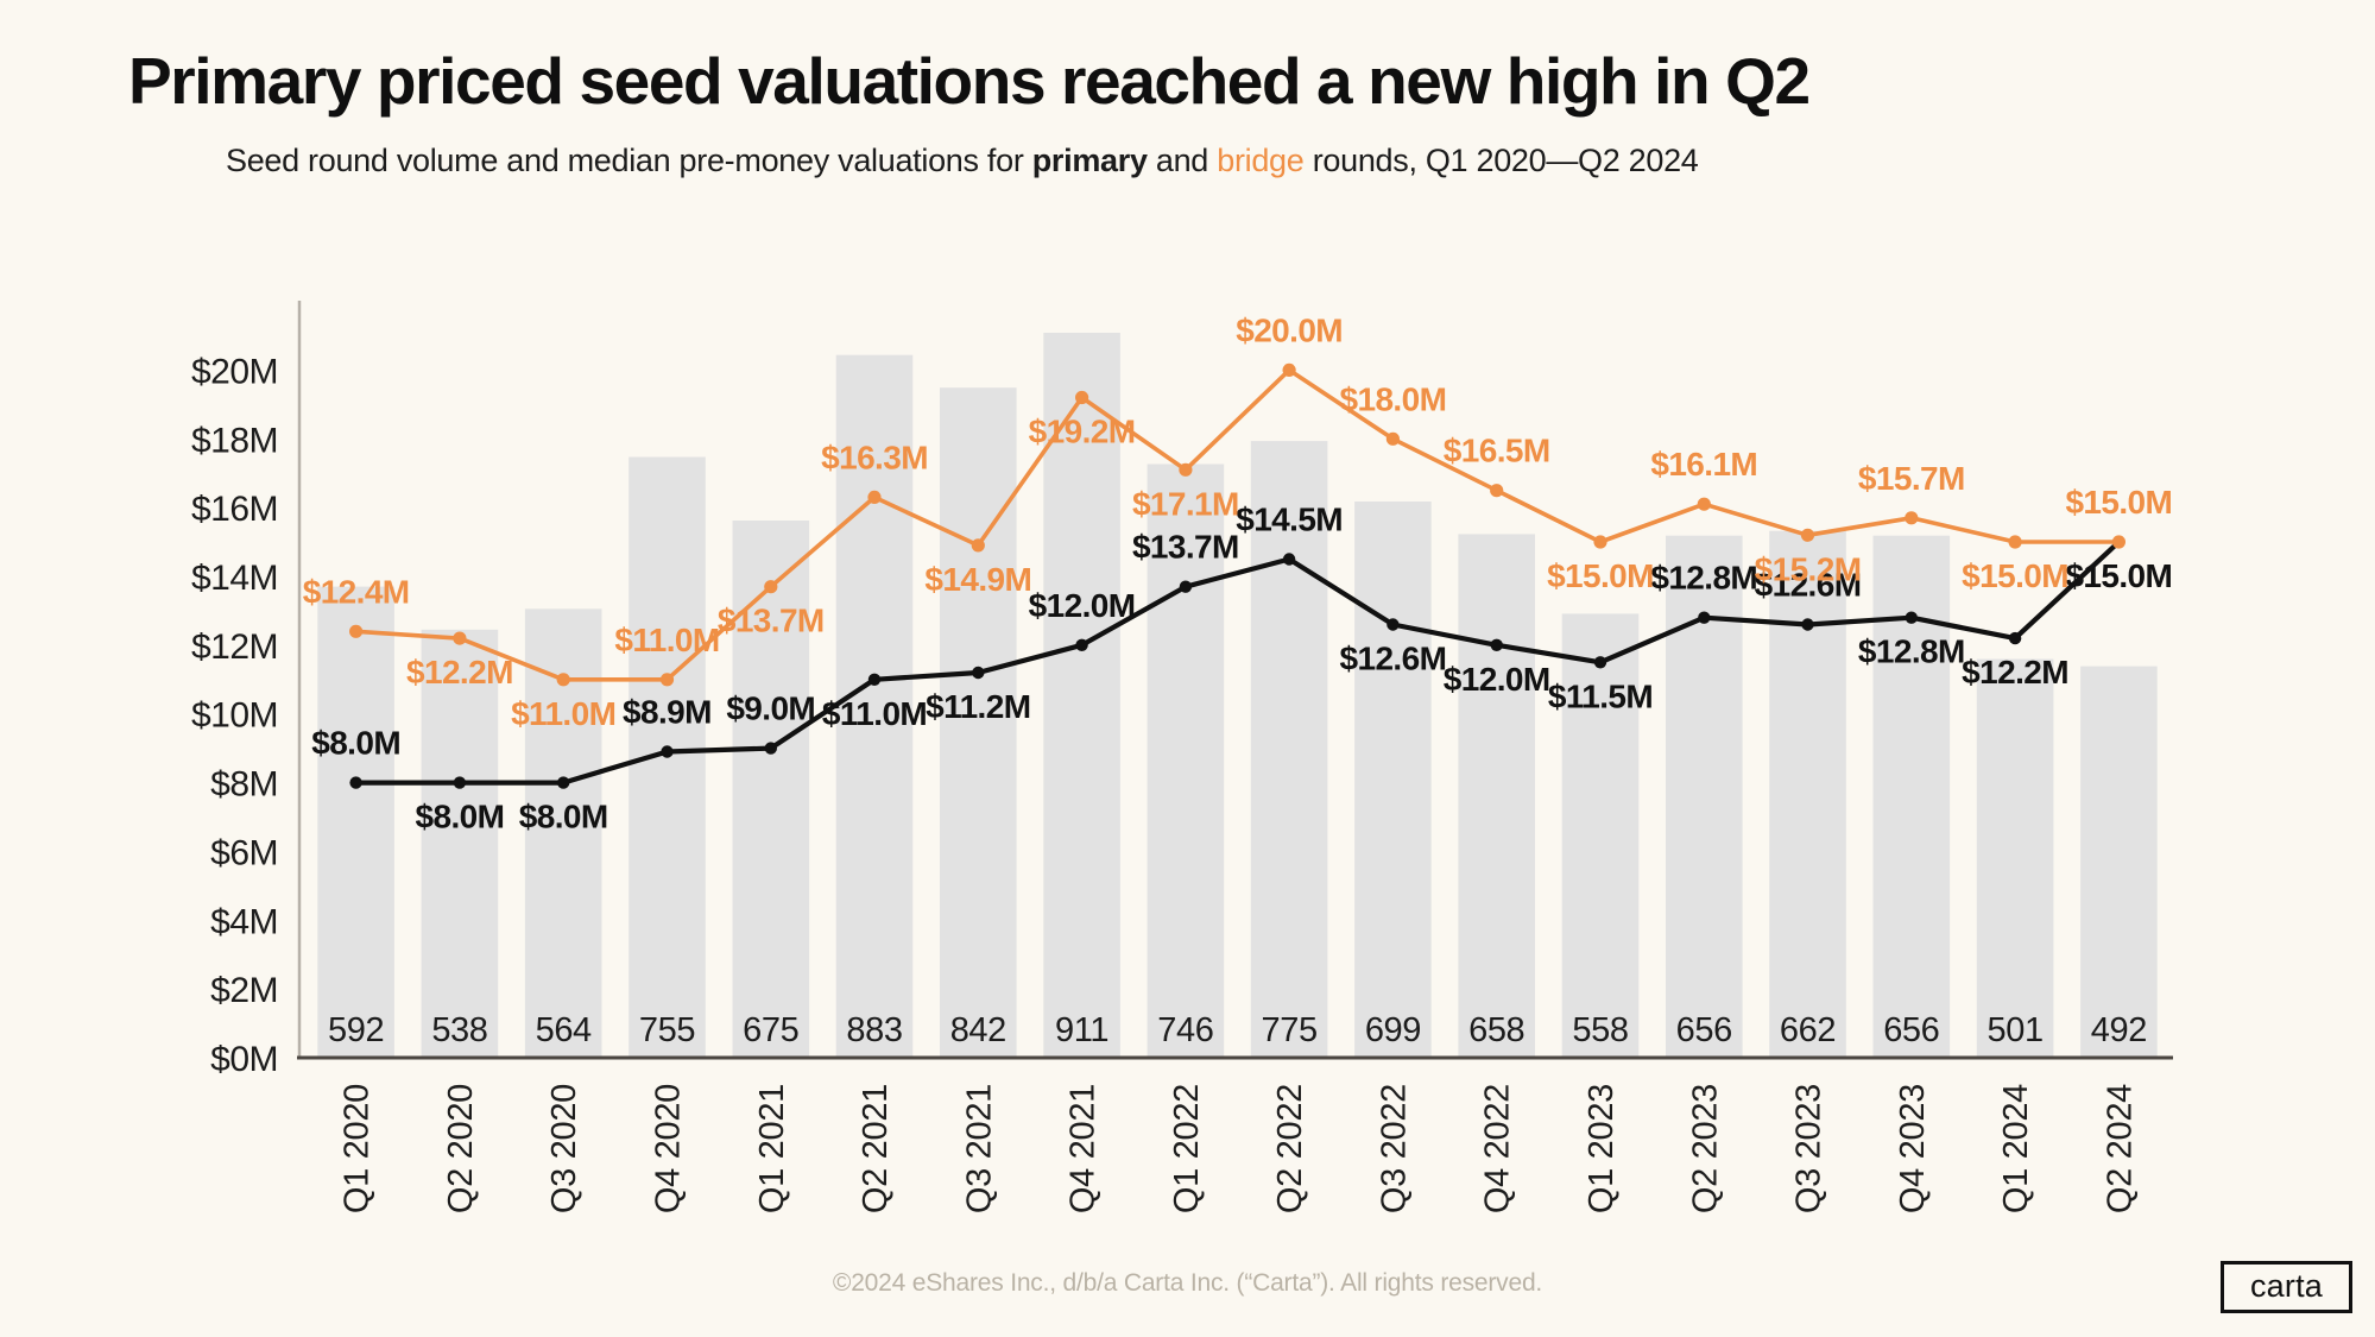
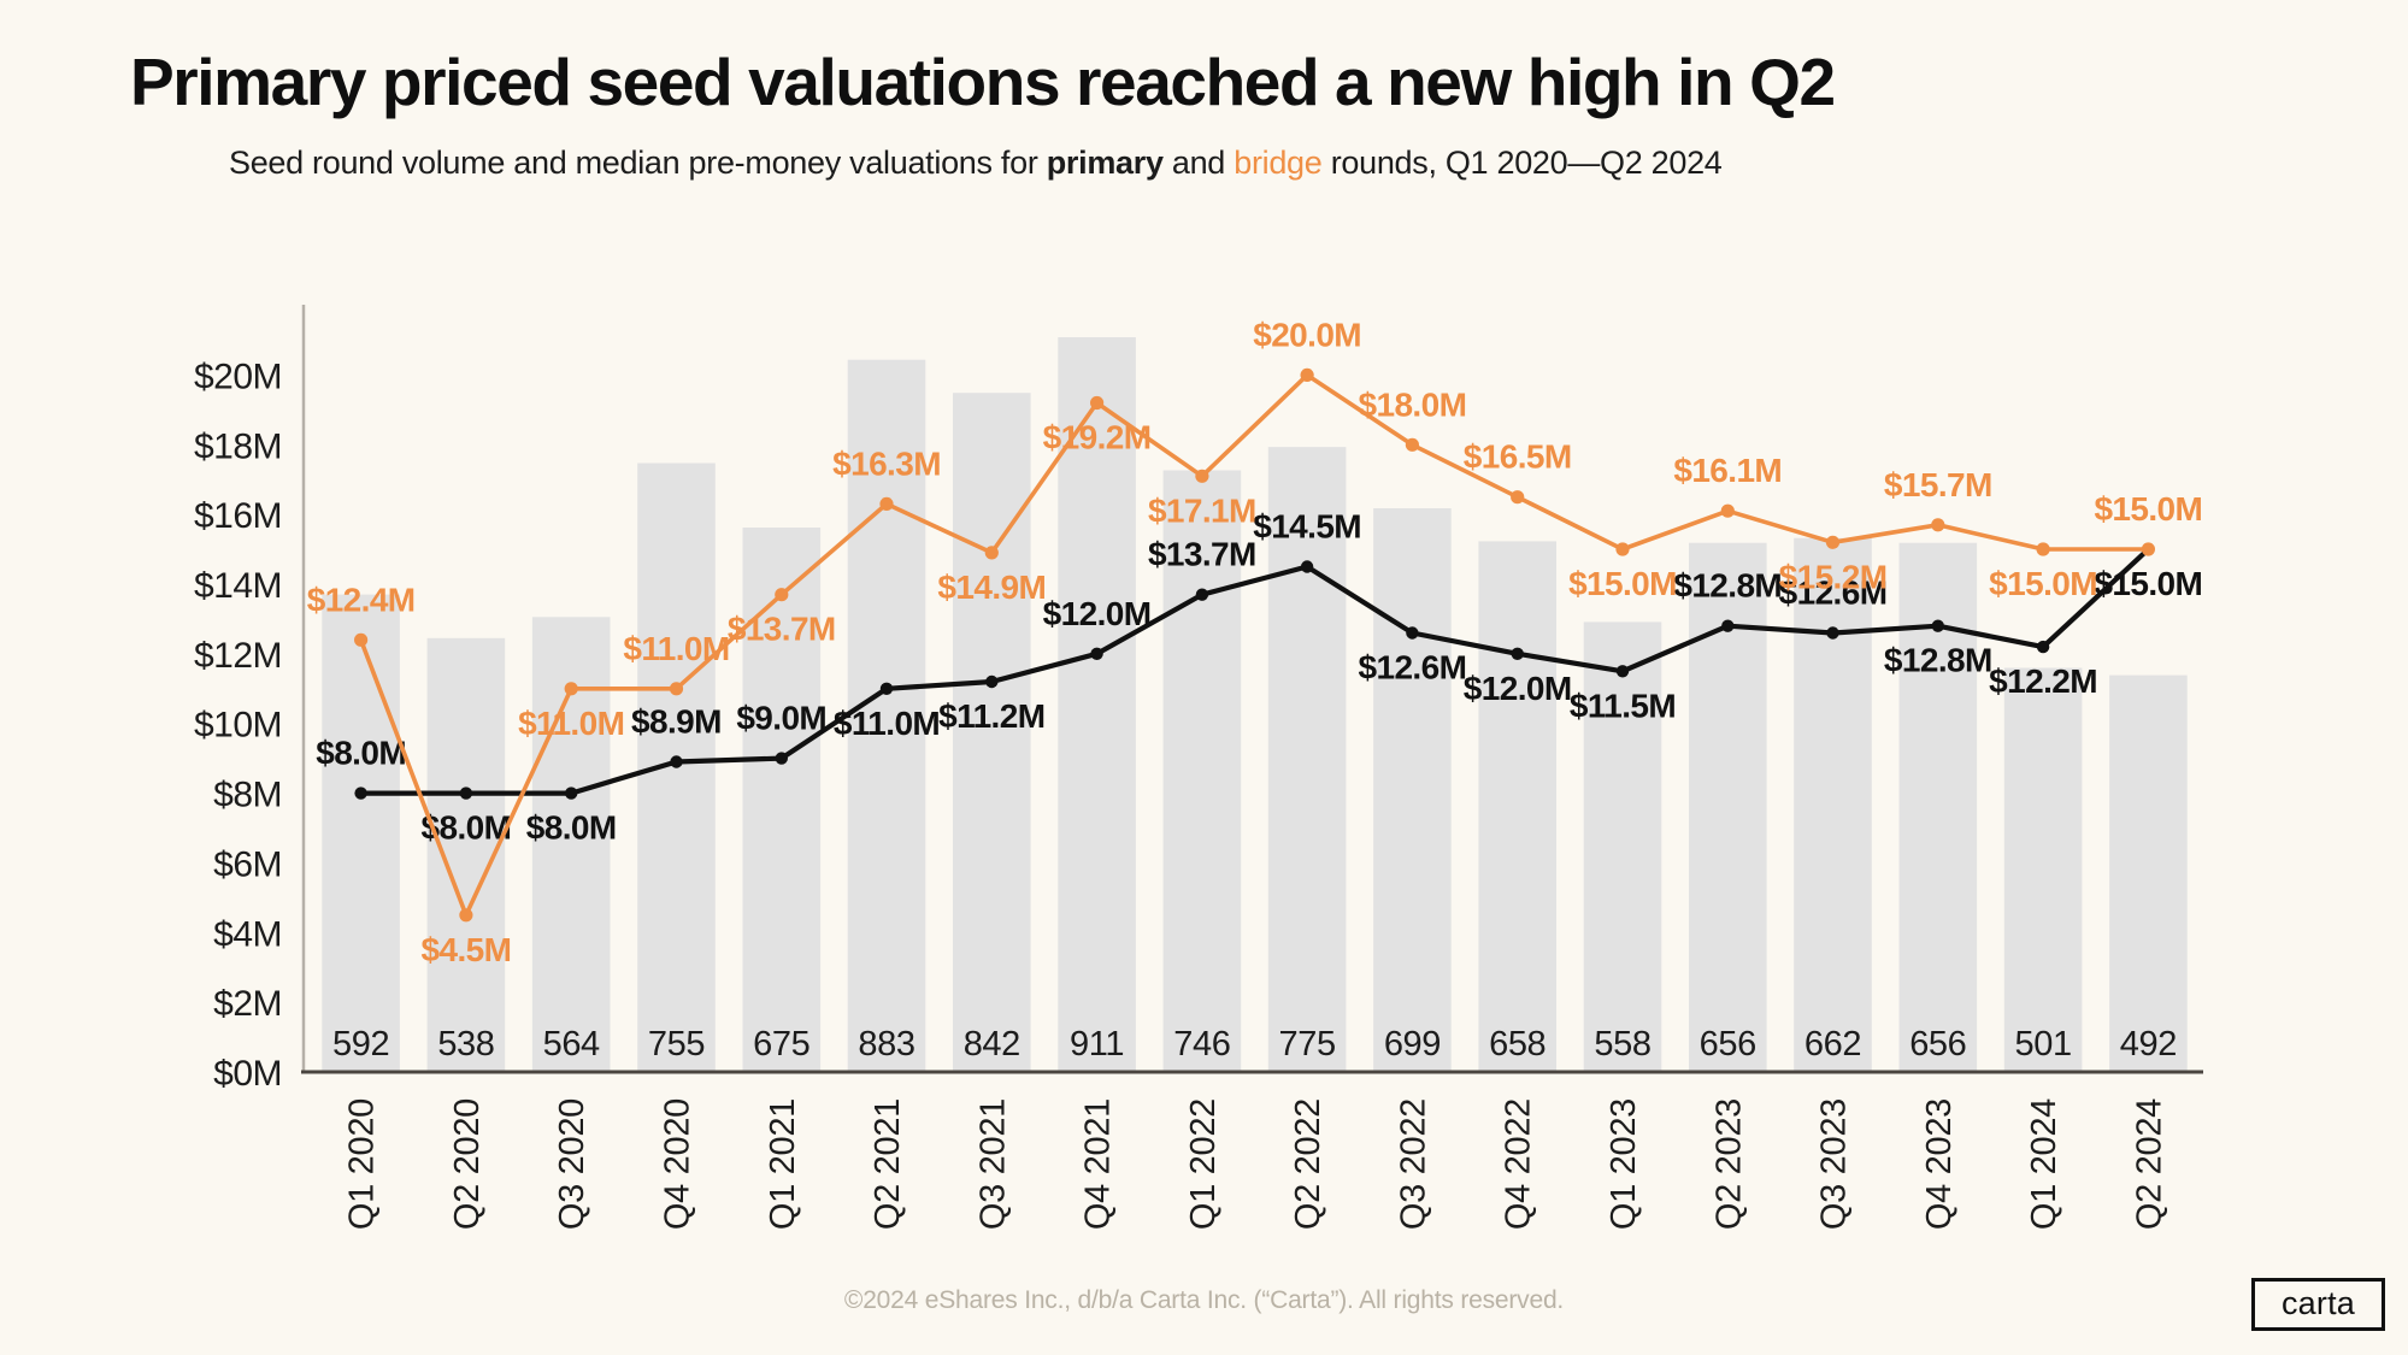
bridge/Q2 2020: $12.2M -> $4.5M
